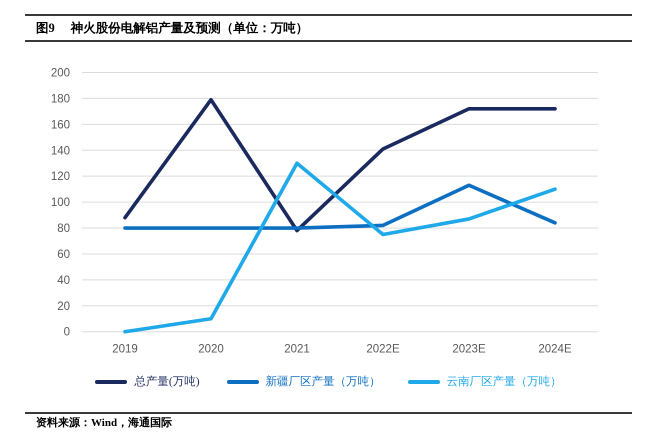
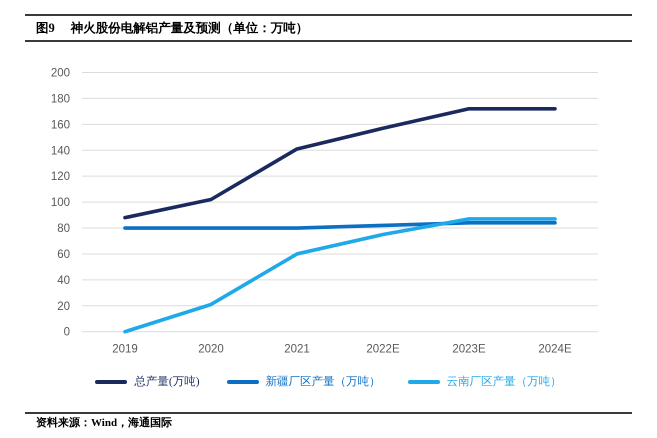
总产量(万吨)/2020: 179 -> 102
云南厂区产量（万吨）/2020: 10 -> 21
总产量(万吨)/2021: 78 -> 141
云南厂区产量（万吨）/2021: 130 -> 60
总产量(万吨)/2022E: 141 -> 157
新疆厂区产量（万吨）/2023E: 113 -> 84
云南厂区产量（万吨）/2024E: 110 -> 87
